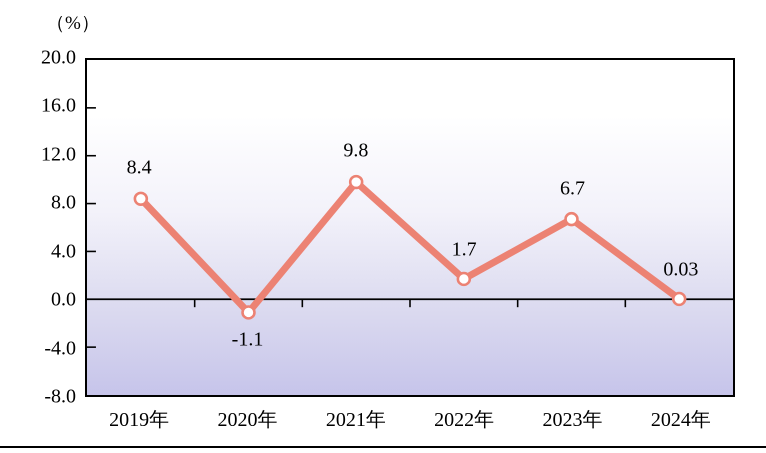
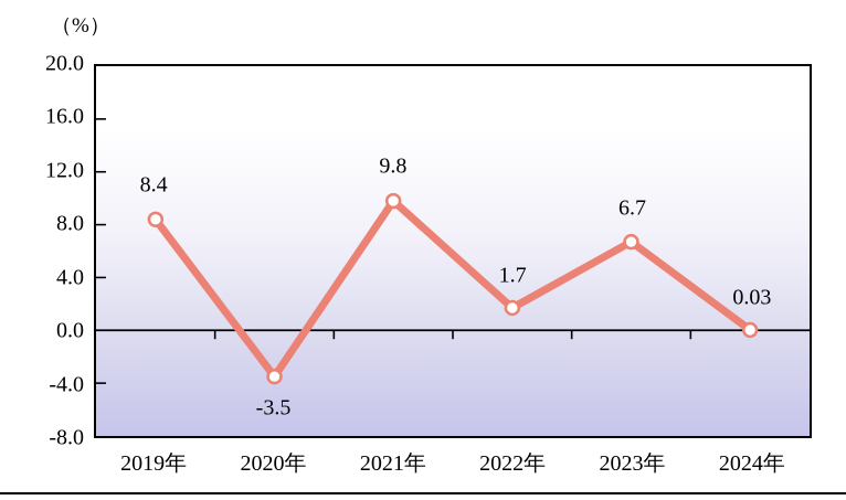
2020年: -1.1 -> -3.5
